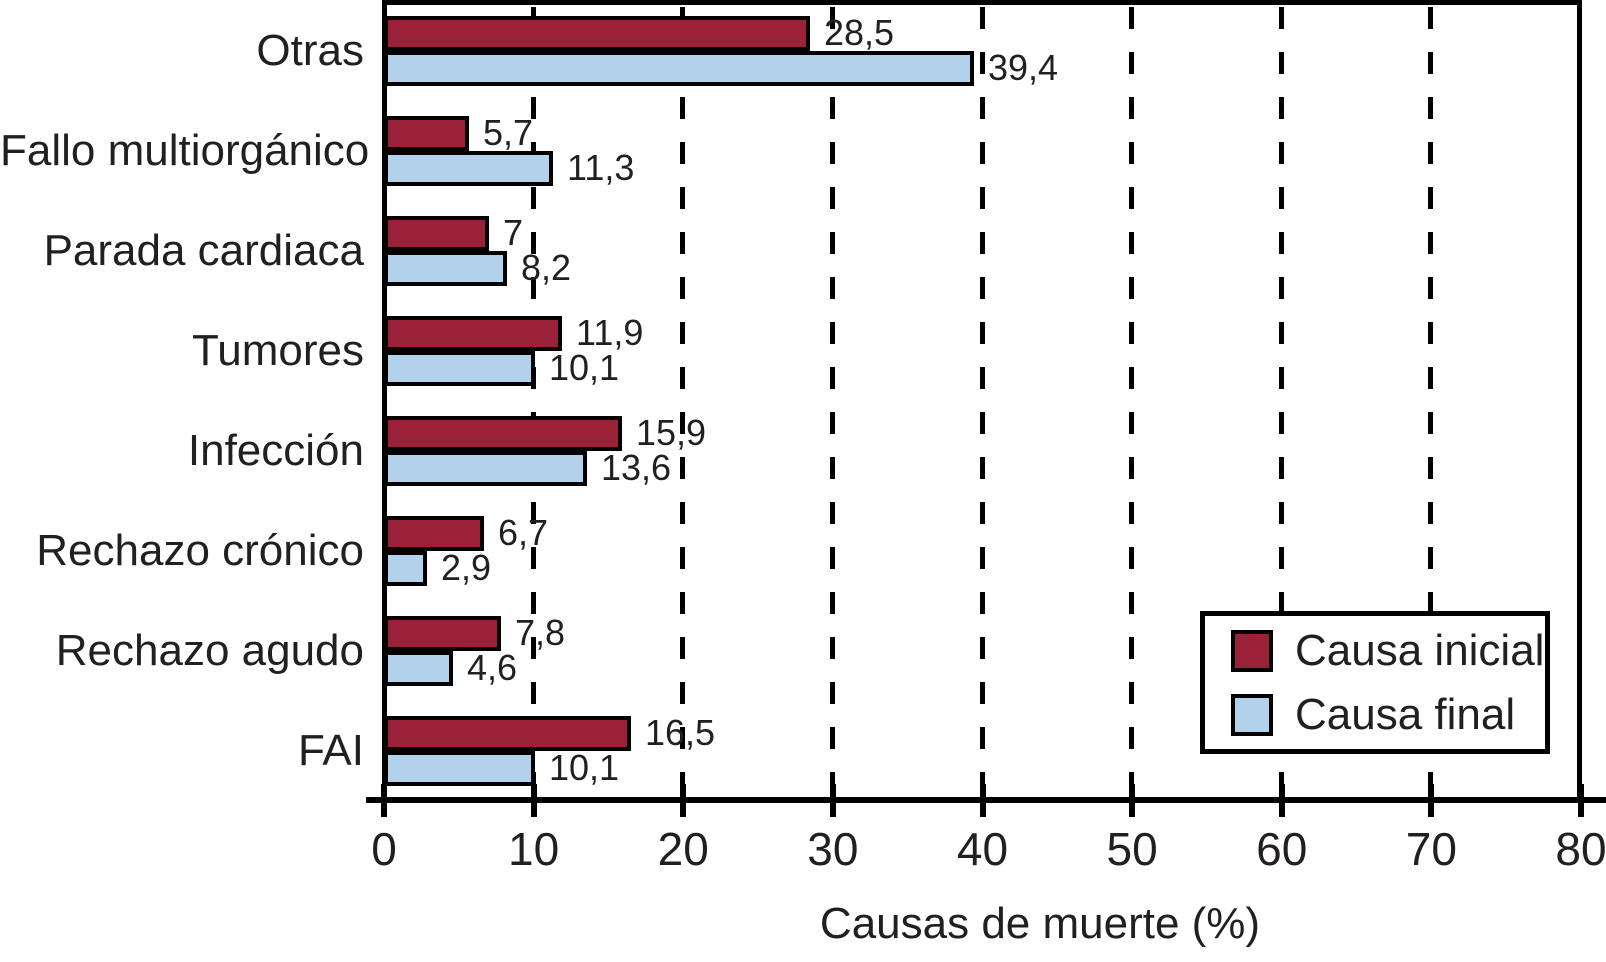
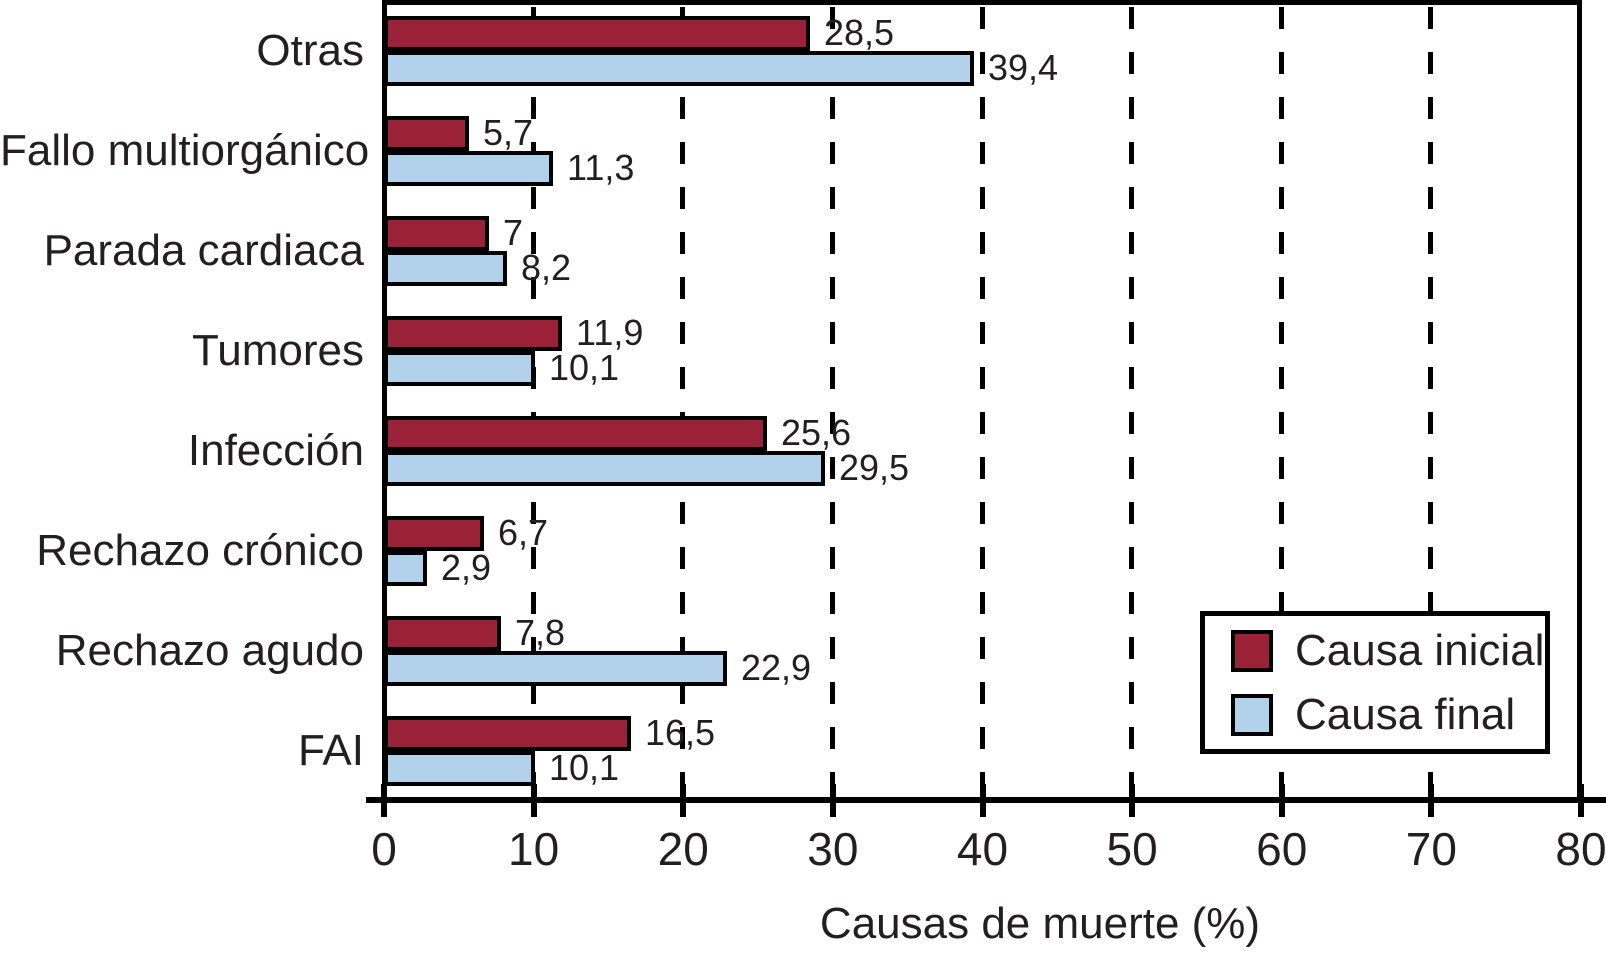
Causa inicial/Infección: 15,9 -> 25,6
Causa final/Infección: 13,6 -> 29,5
Causa final/Rechazo agudo: 4,6 -> 22,9
